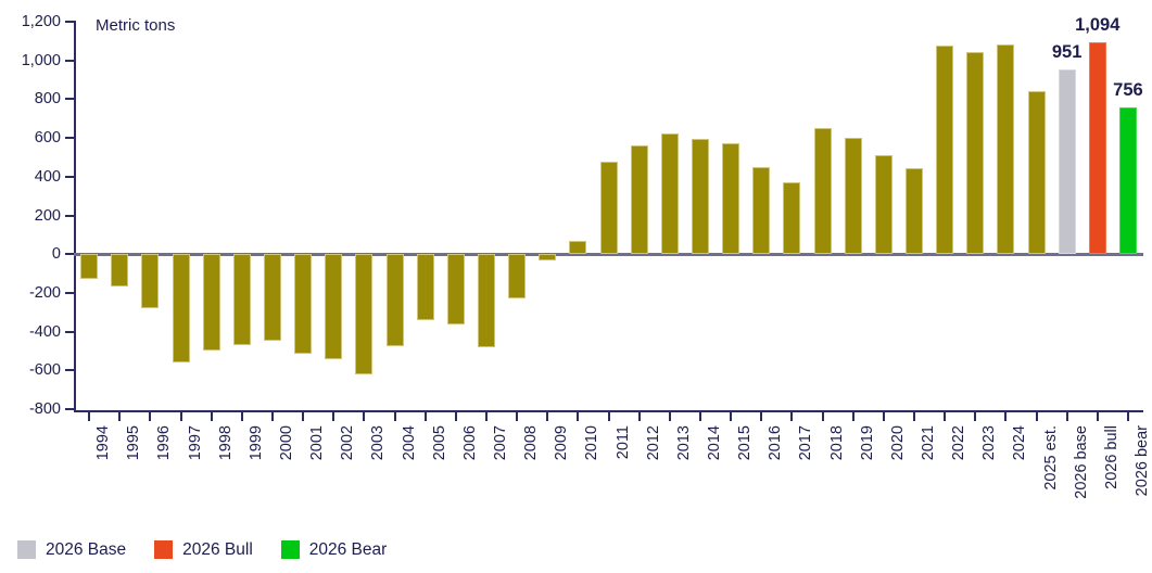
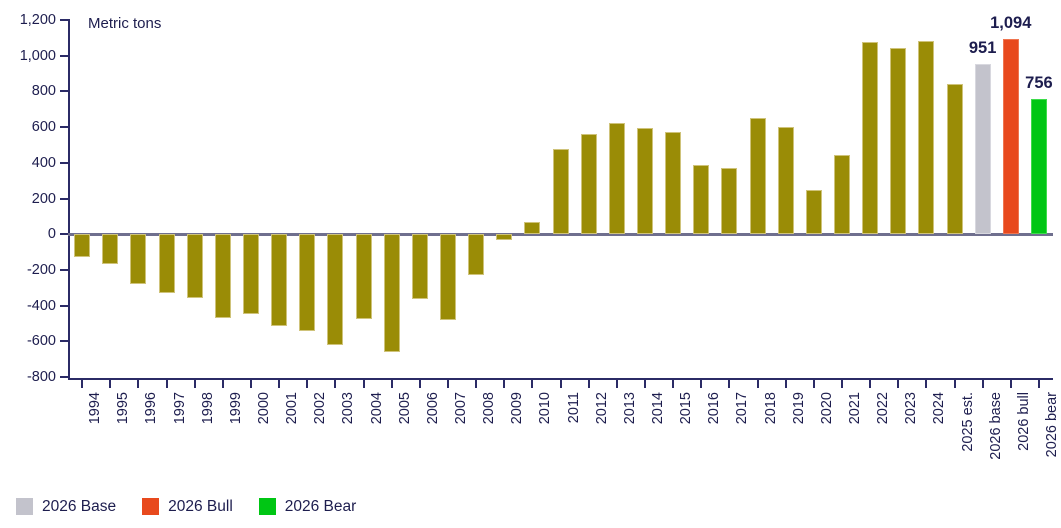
1997: -560 -> -330
1998: -500 -> -360
2005: -340 -> -660
2016: 450 -> 390
2020: 510 -> 250
